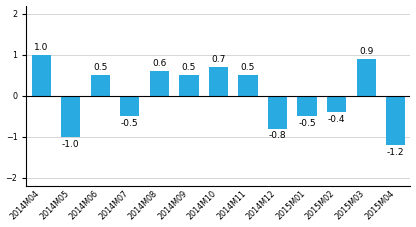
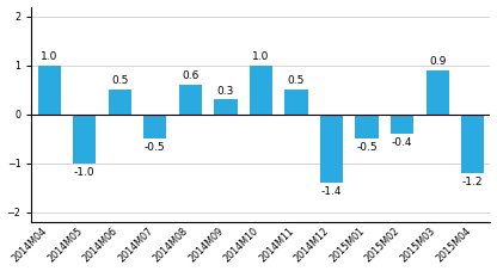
2014M09: 0.5 -> 0.3
2014M10: 0.7 -> 1.0
2014M12: -0.8 -> -1.4
